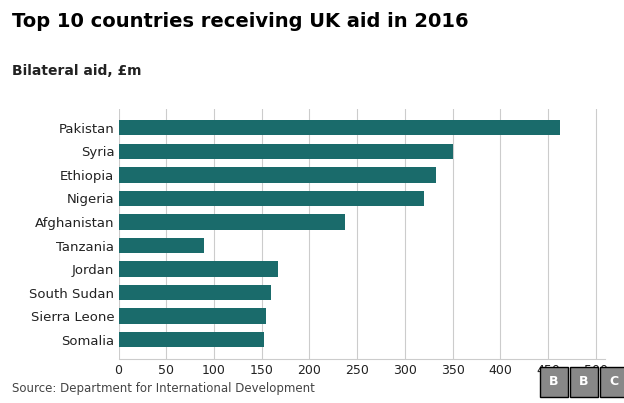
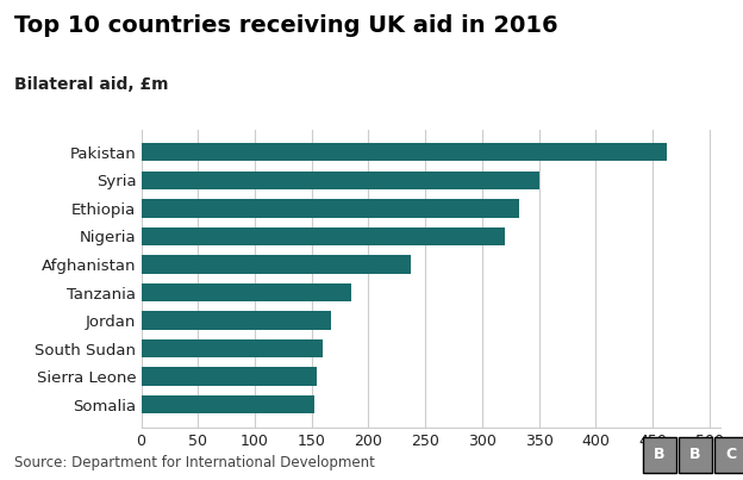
Tanzania: 90 -> 185
